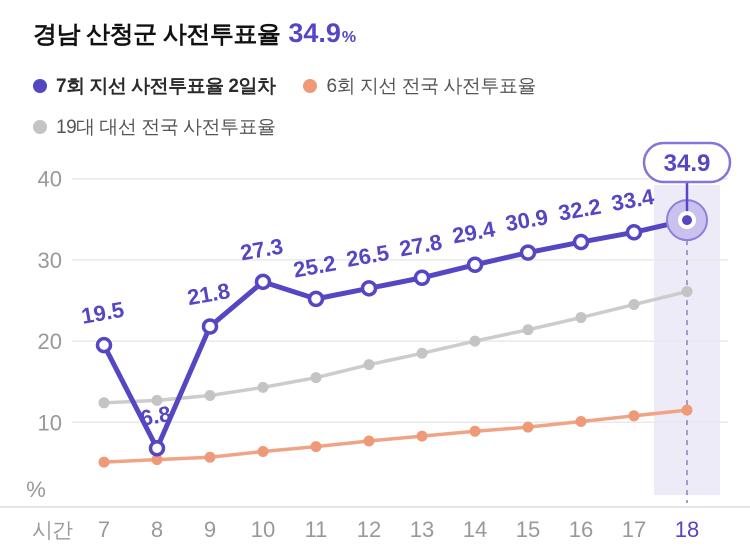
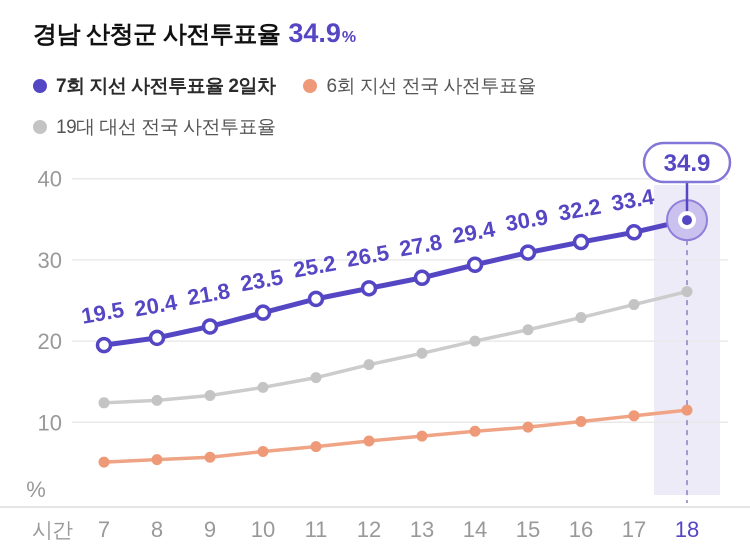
7회 지선 사전투표율 2일차/8: 6.8 -> 20.4
7회 지선 사전투표율 2일차/10: 27.3 -> 23.5
